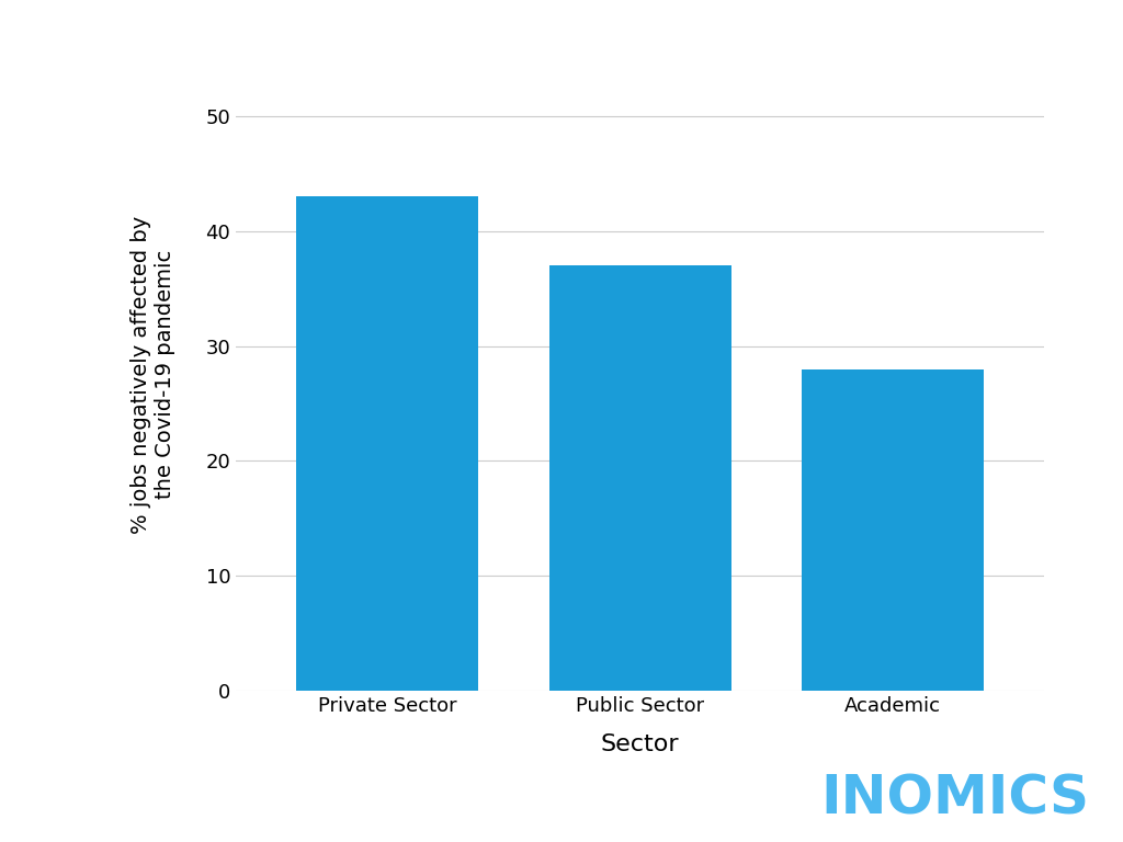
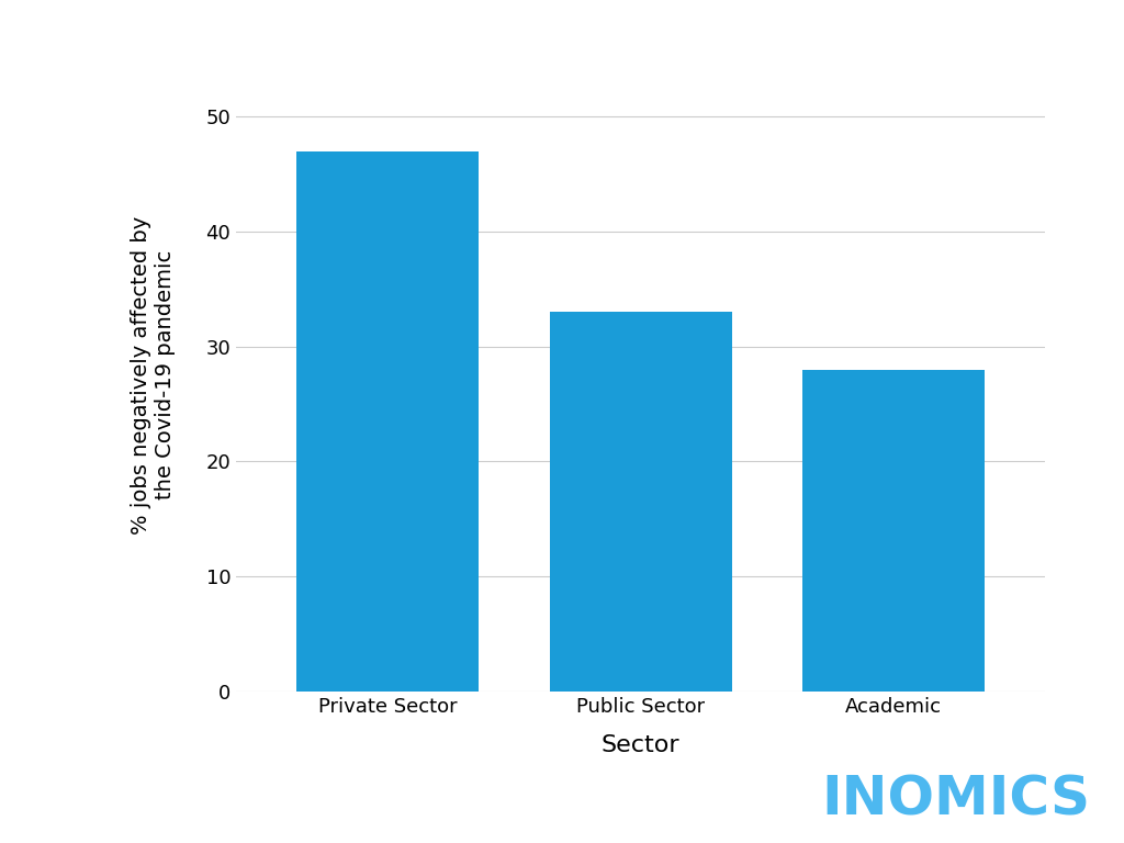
Private Sector: 43 -> 47
Public Sector: 37 -> 33
